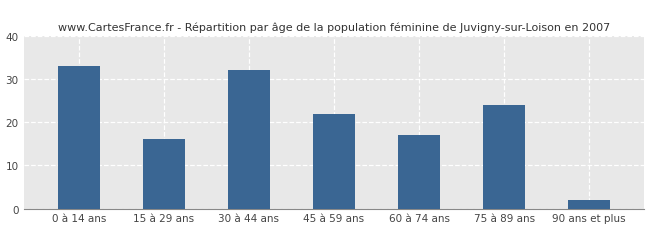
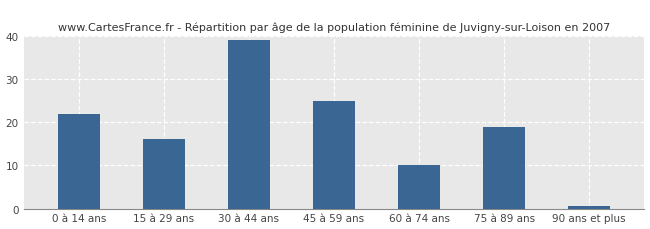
0 à 14 ans: 33.0 -> 22.0
30 à 44 ans: 32.0 -> 39.0
45 à 59 ans: 22.0 -> 25.0
60 à 74 ans: 17.0 -> 10.0
75 à 89 ans: 24.0 -> 19.0
90 ans et plus: 2.0 -> 0.5
